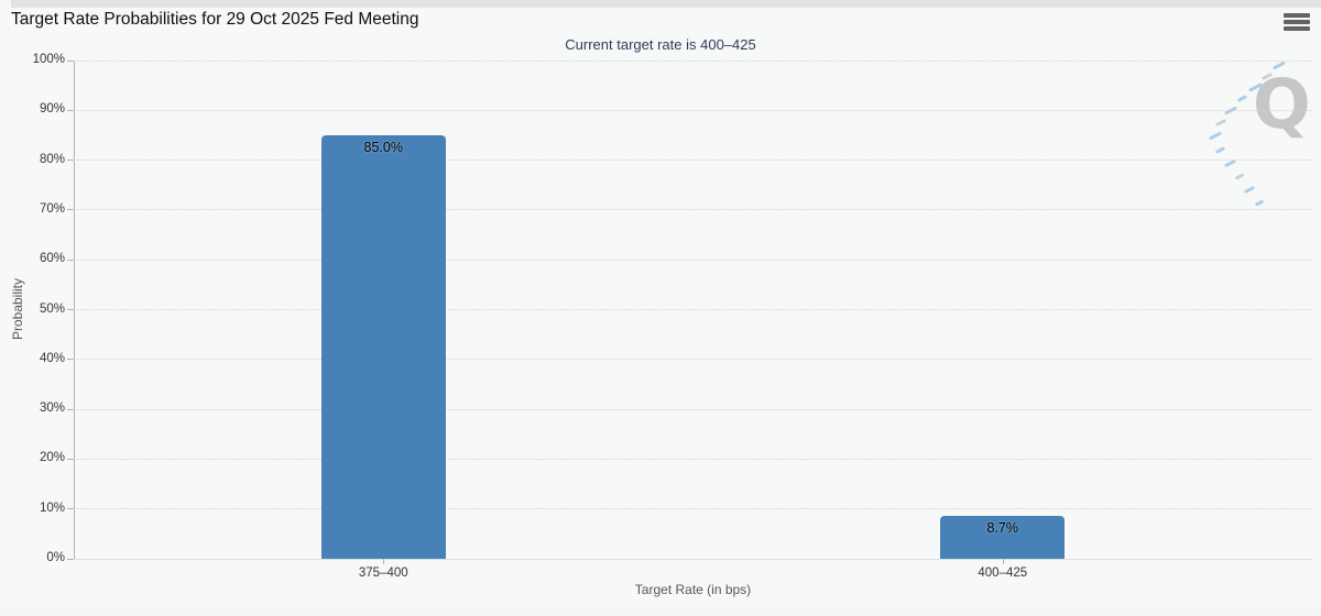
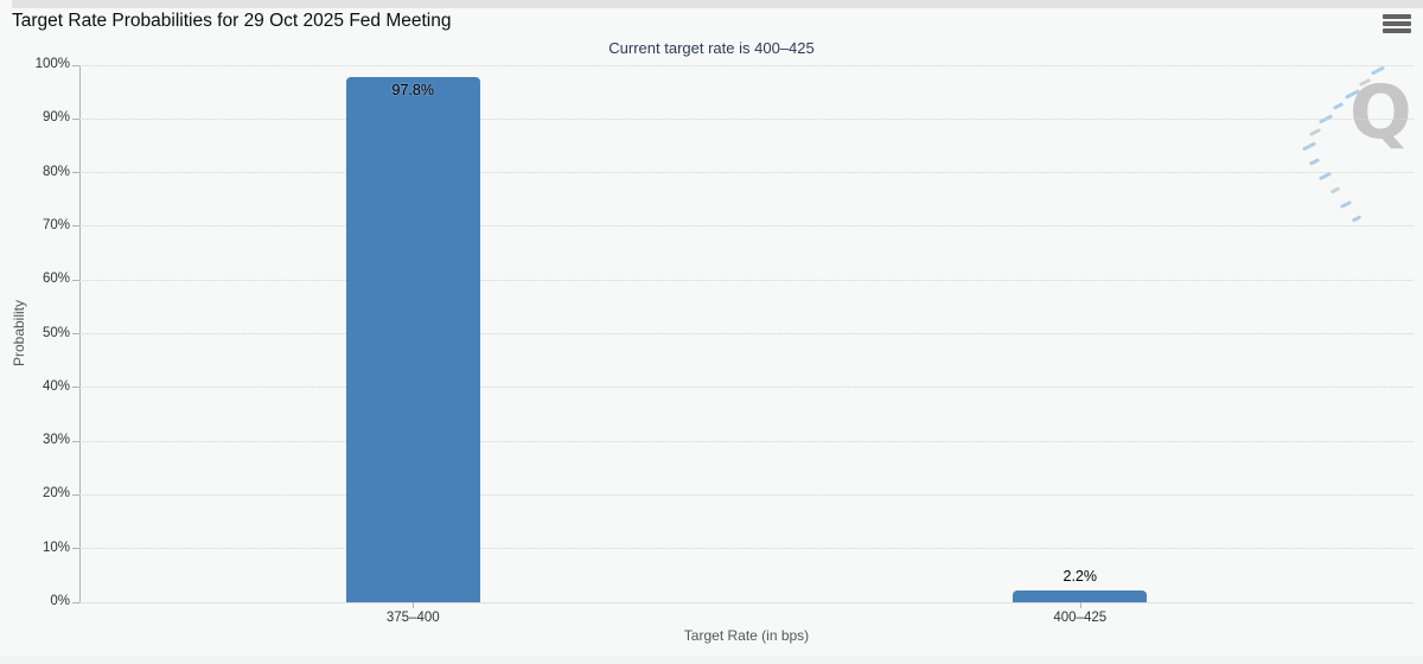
375–400: 85.0% -> 97.8%
400–425: 8.7% -> 2.2%
